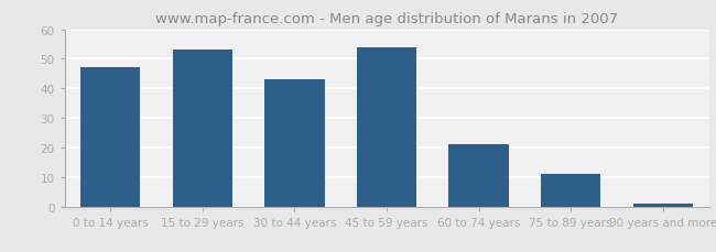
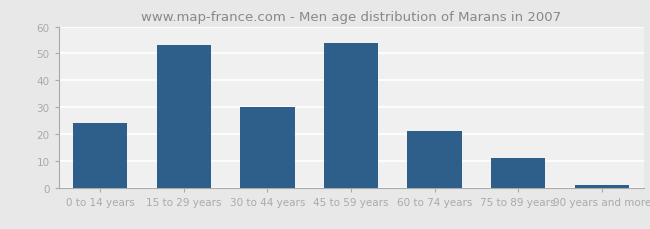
0 to 14 years: 47 -> 24
30 to 44 years: 43 -> 30
